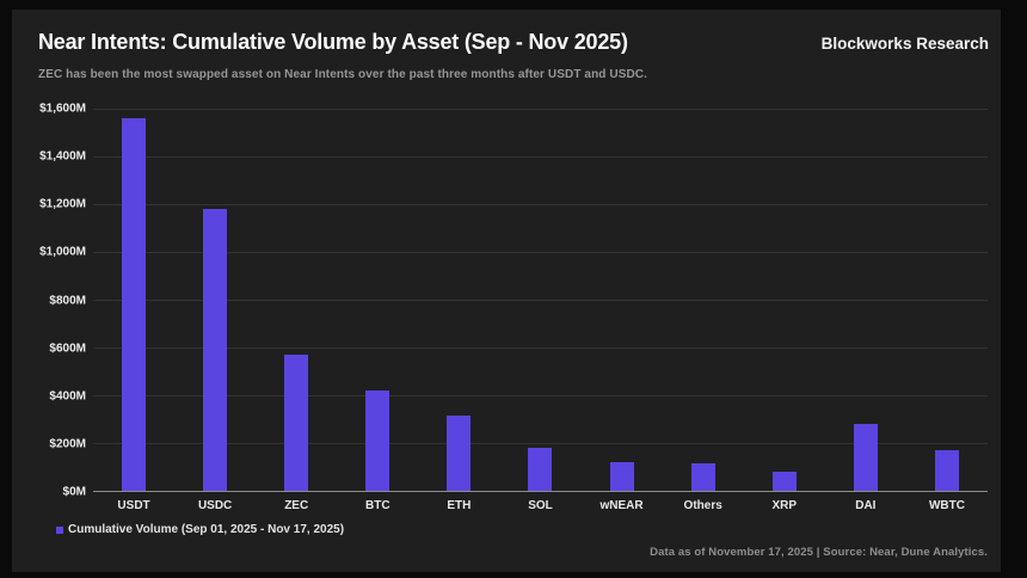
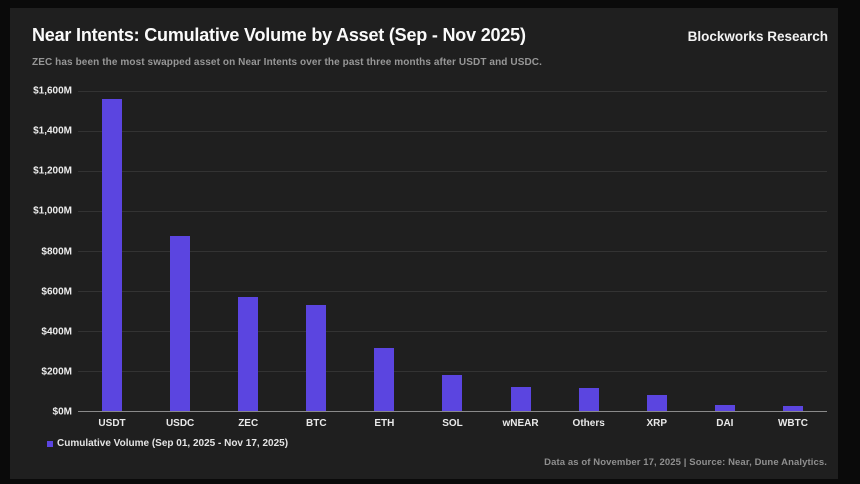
USDC: $1180M -> $880M
BTC: $420M -> $530M
DAI: $280M -> $30M
WBTC: $170M -> $20M
